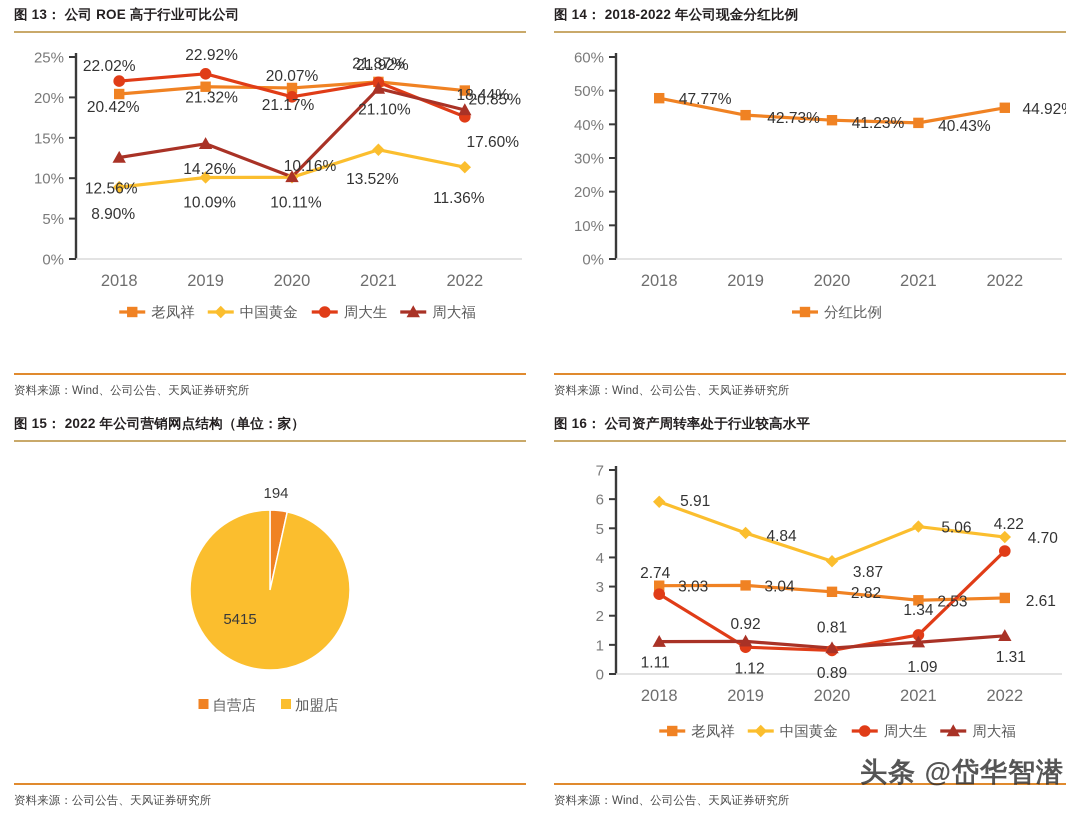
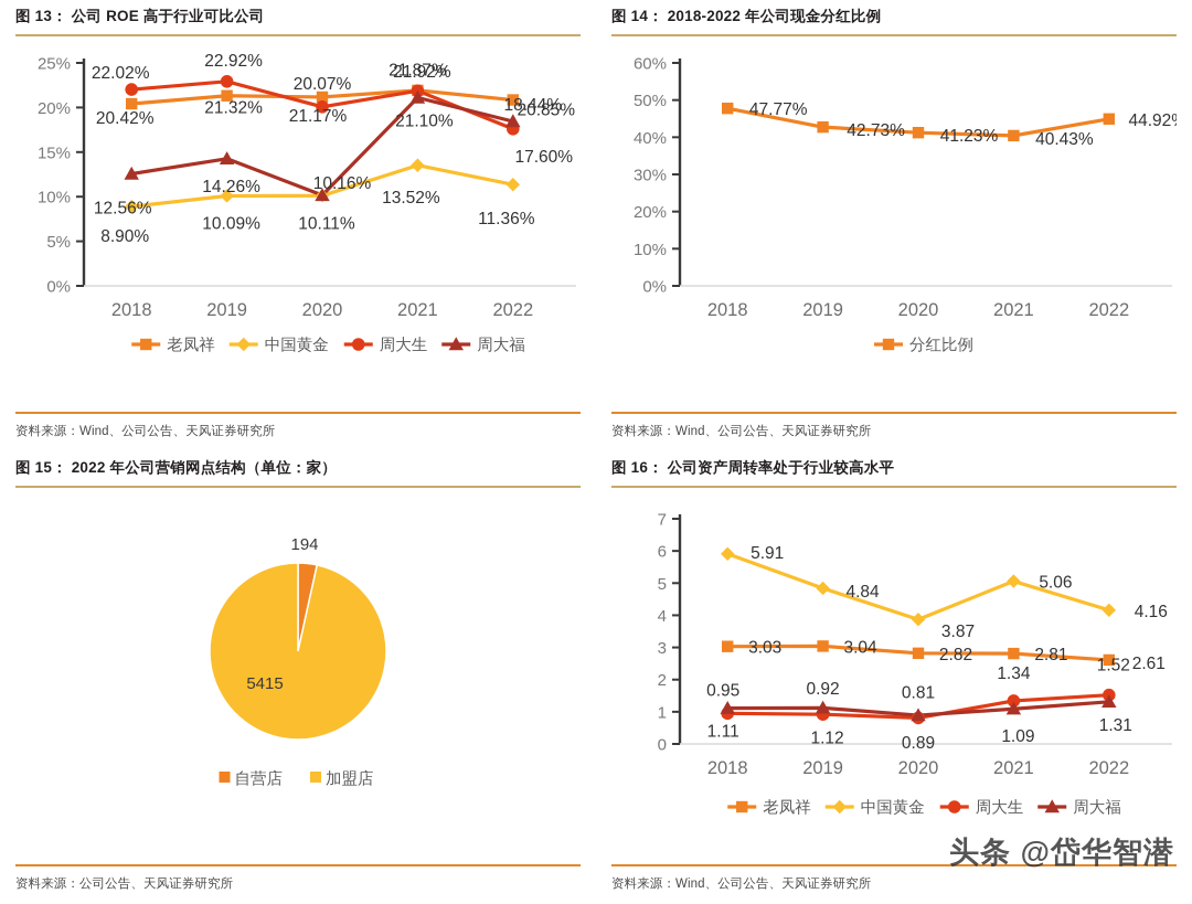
图 16： 公司资产周转率处于行业较高水平/周大生/2018: 2.74 -> 0.95
图 16： 公司资产周转率处于行业较高水平/老凤祥/2021: 2.53 -> 2.81
图 16： 公司资产周转率处于行业较高水平/中国黄金/2022: 4.70 -> 4.16
图 16： 公司资产周转率处于行业较高水平/周大生/2022: 4.22 -> 1.52
